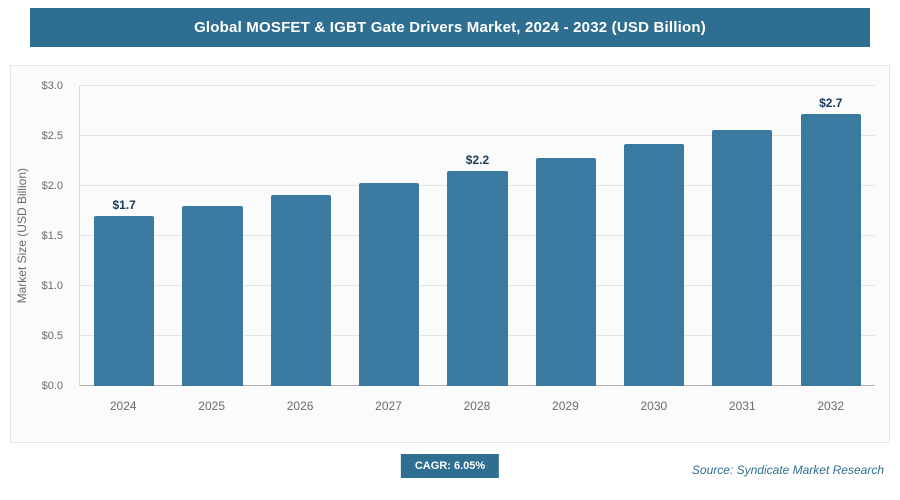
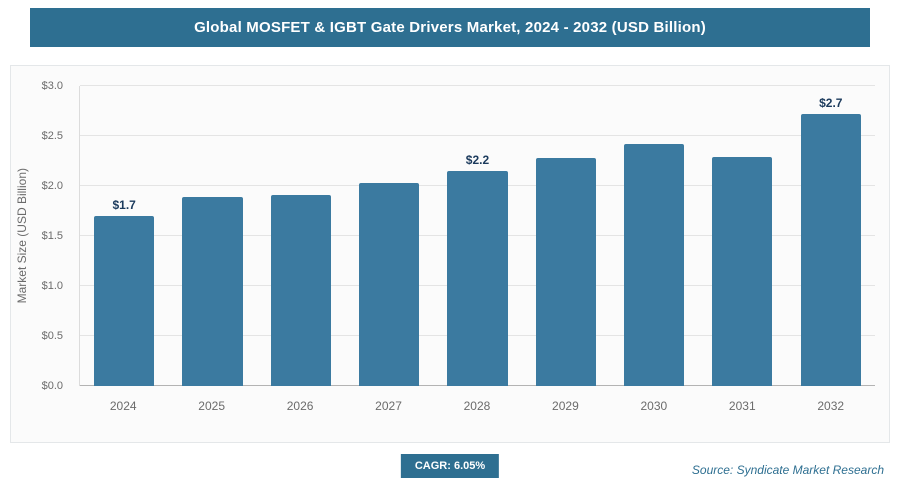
2025: $1.80 -> $1.89
2031: $2.56 -> $2.29
